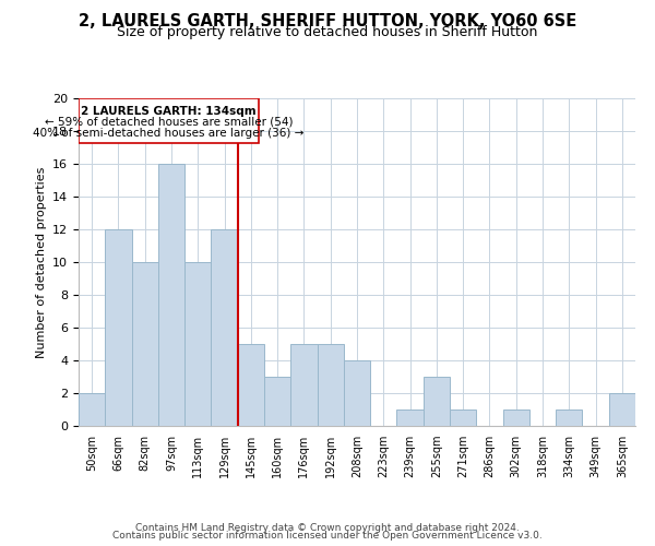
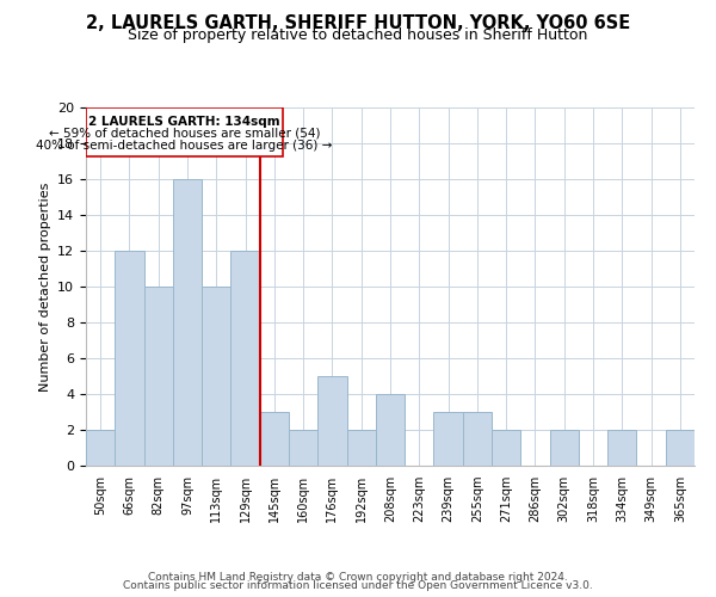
145sqm: 5 -> 3
160sqm: 3 -> 2
192sqm: 5 -> 2
239sqm: 1 -> 3
271sqm: 1 -> 2
302sqm: 1 -> 2
334sqm: 1 -> 2
